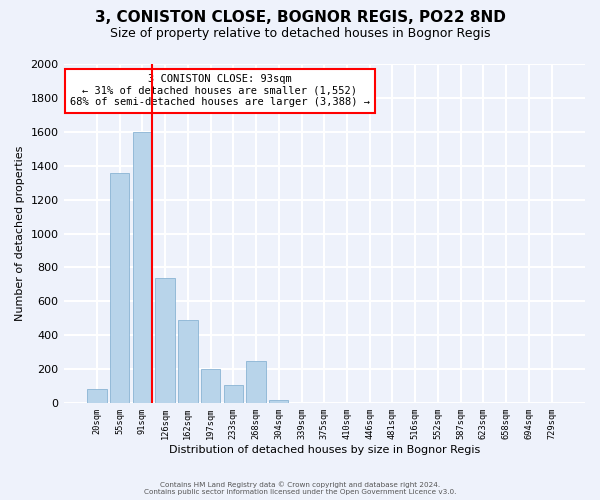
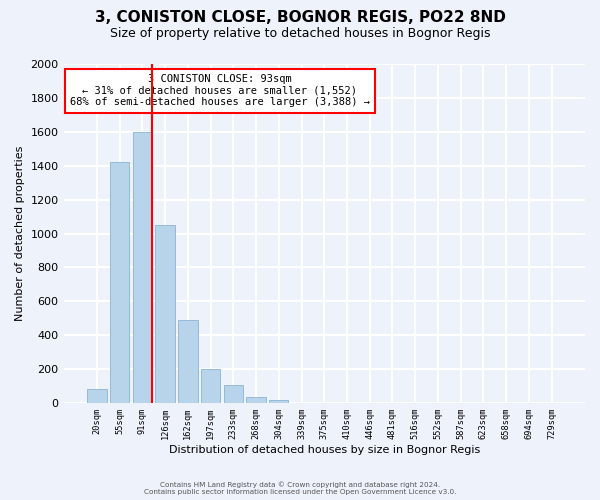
55sqm: 1360 -> 1420
126sqm: 740 -> 1050
268sqm: 250 -> 40
